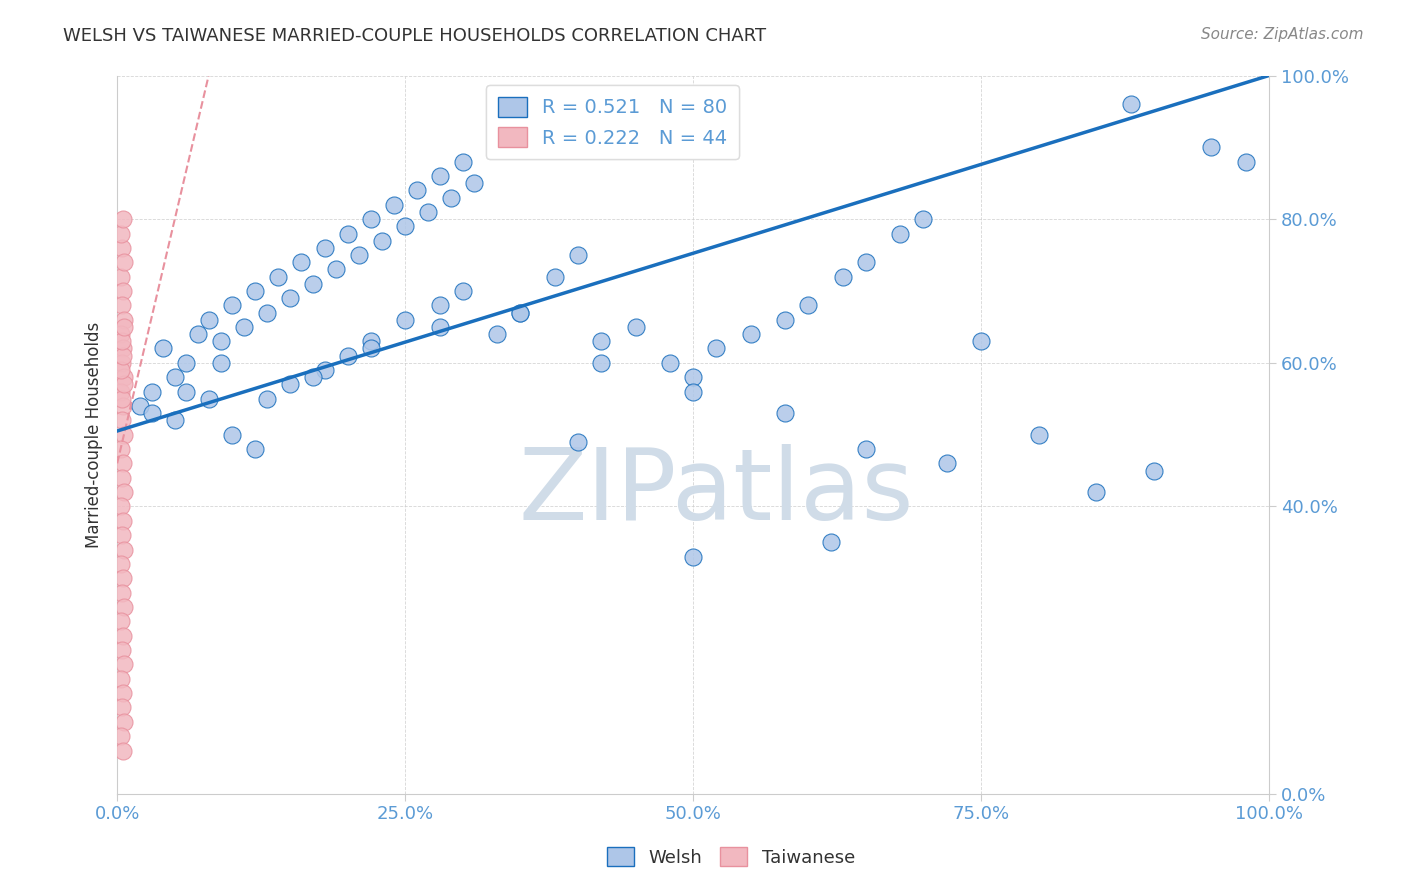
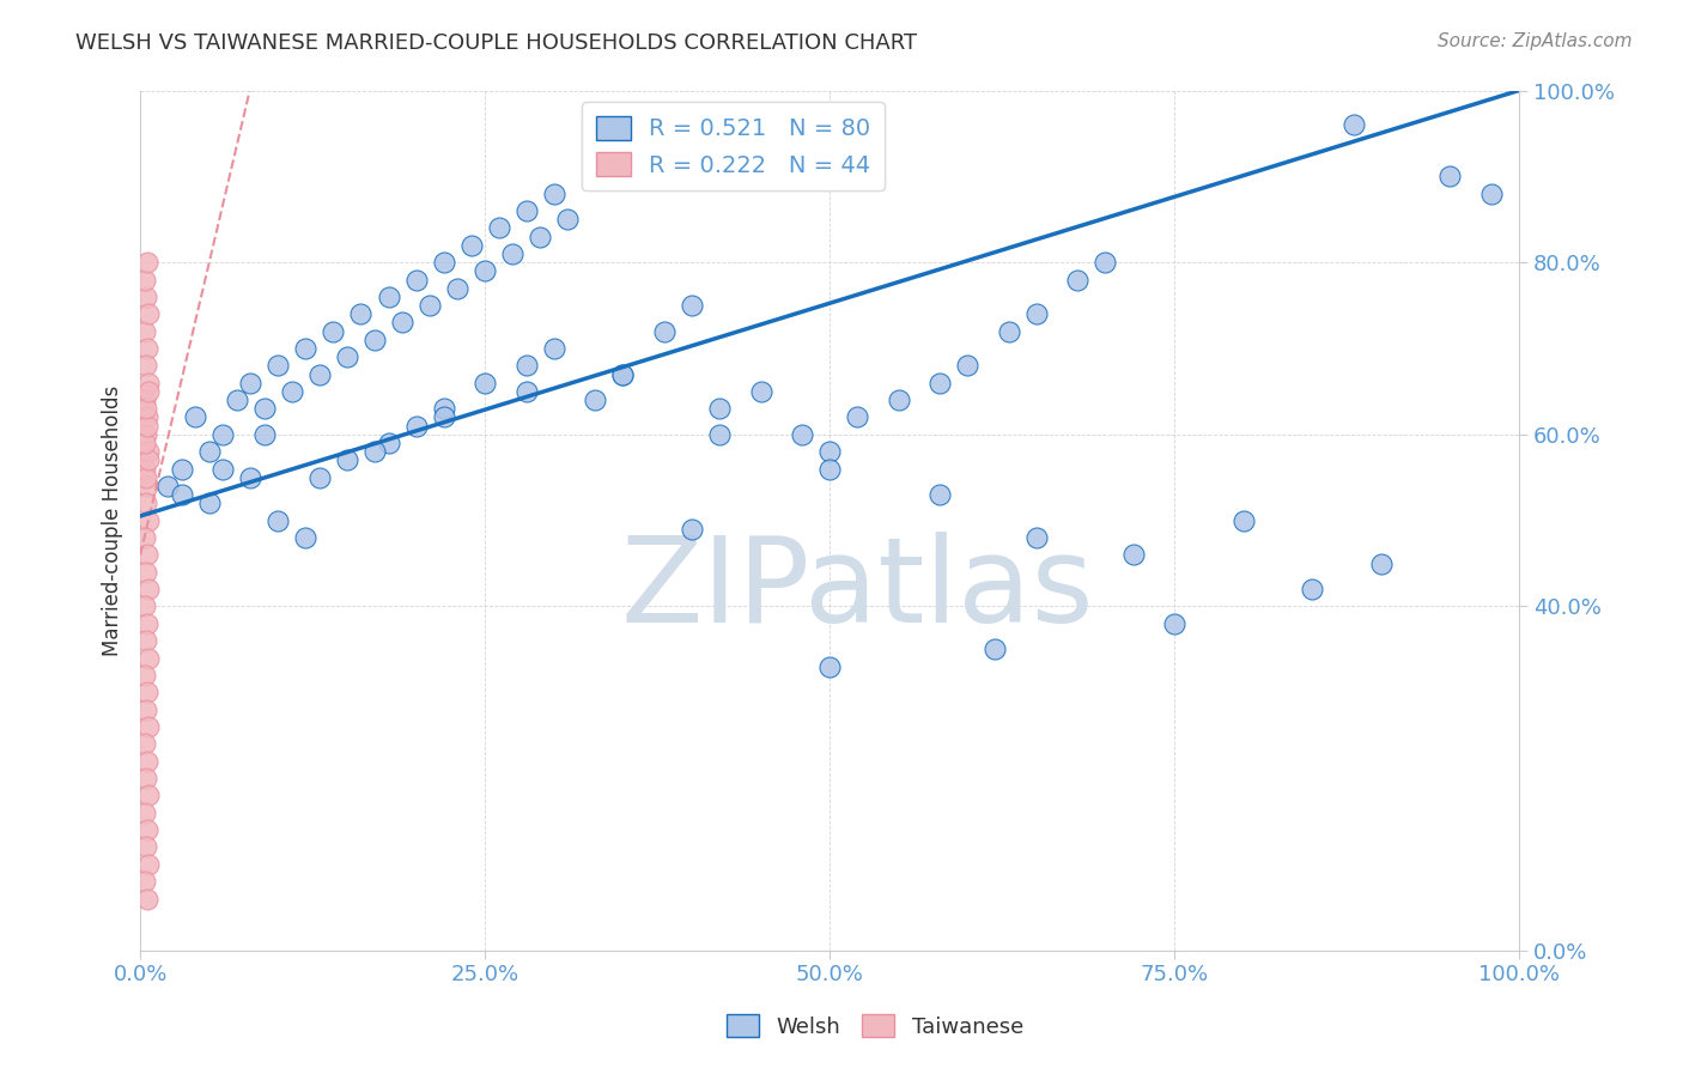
Welsh/75.0%: 63% -> 38%
